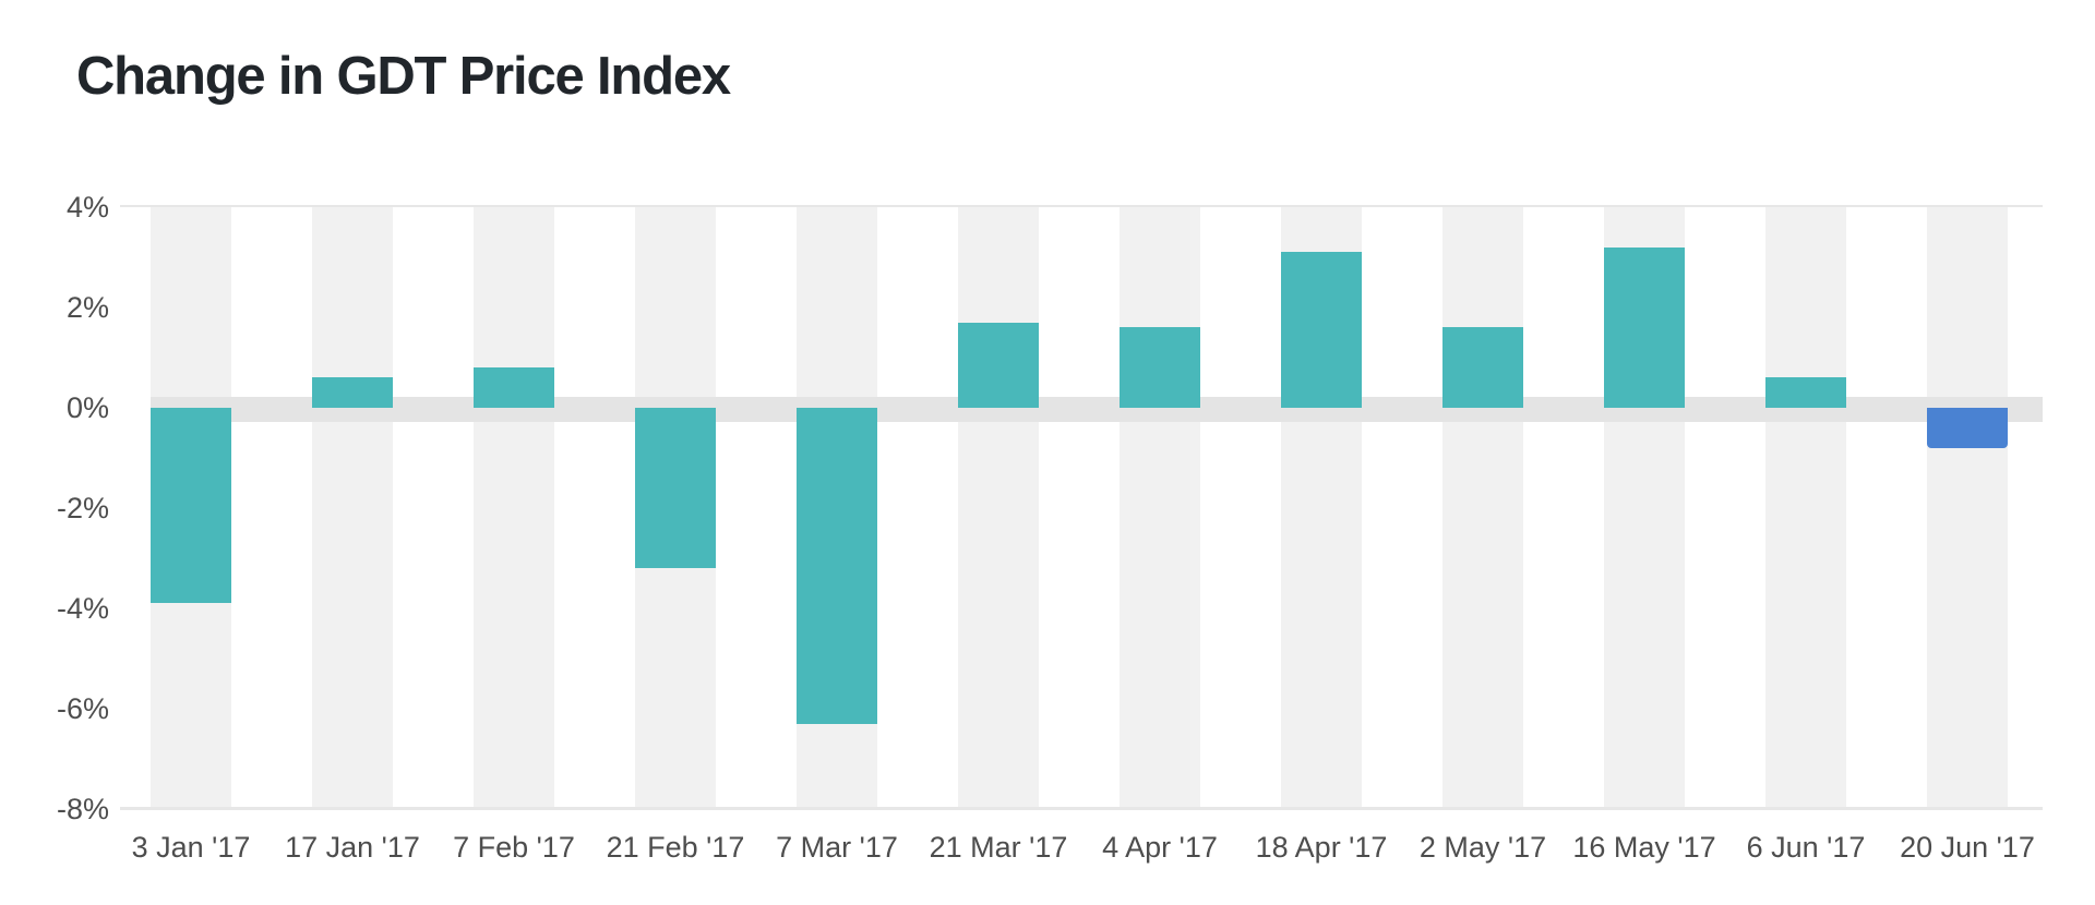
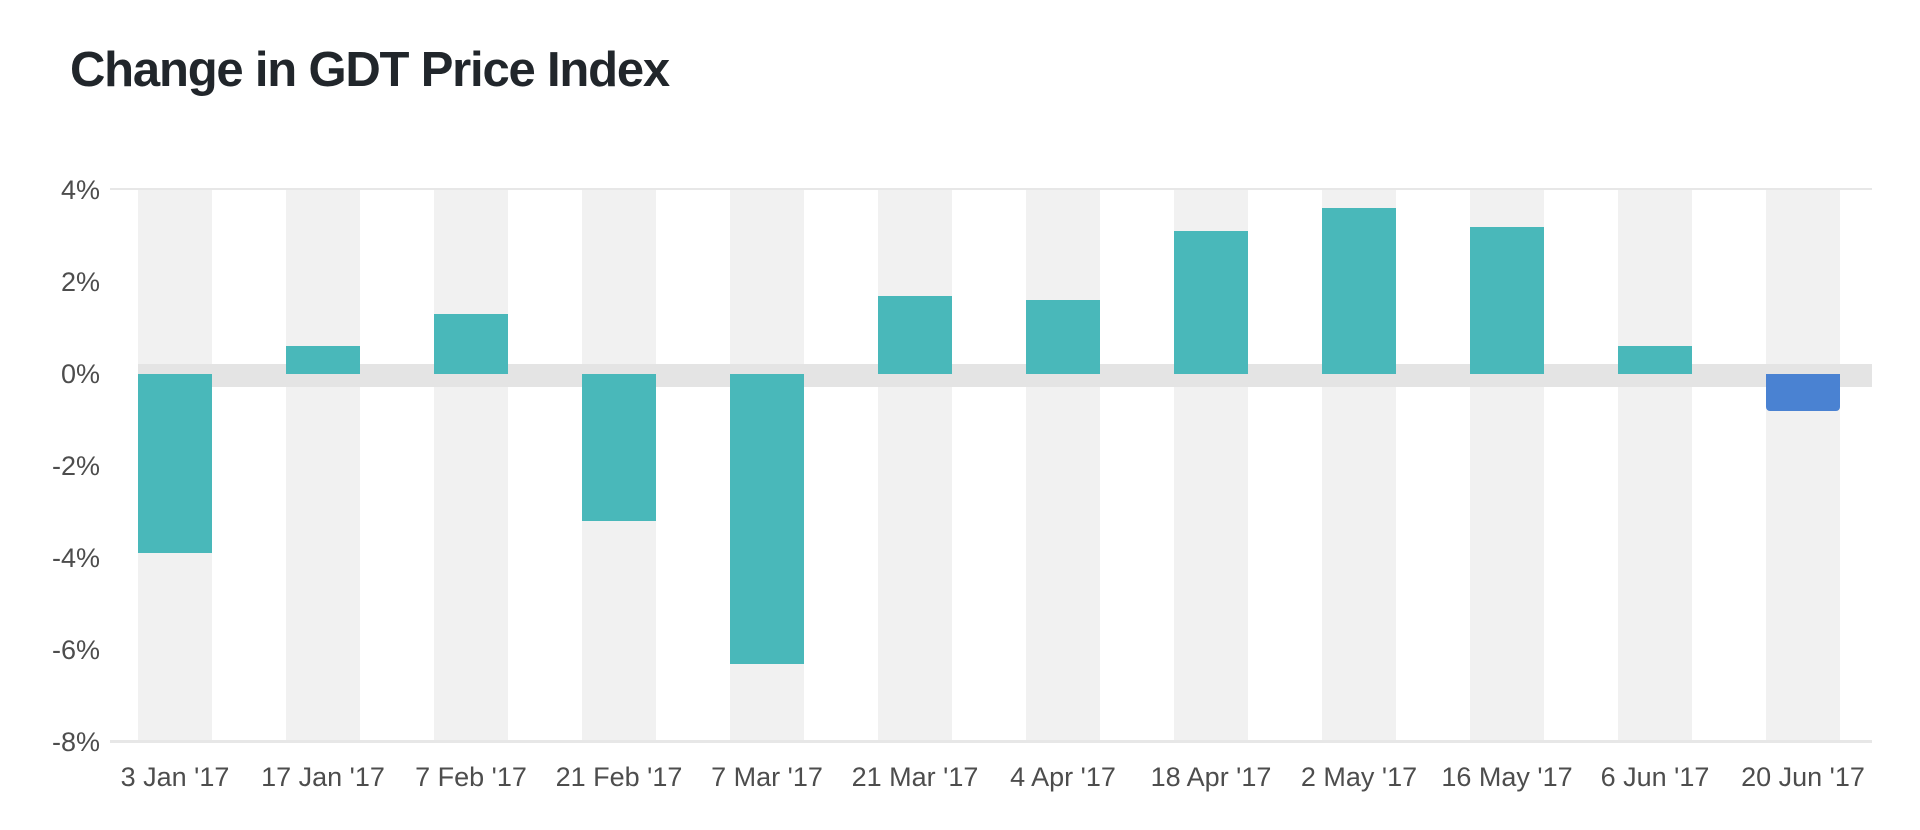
7 Feb '17: 0.8% -> 1.3%
2 May '17: 1.6% -> 3.6%
